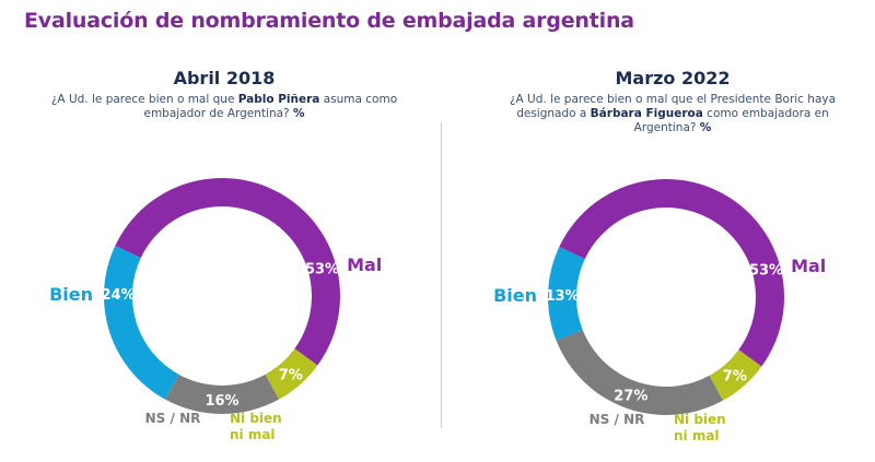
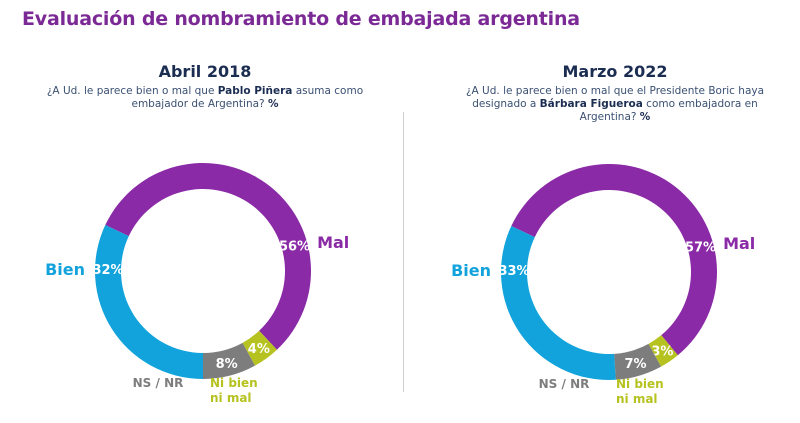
Abril 2018/Mal: 53% -> 56%
Abril 2018/Ni bien ni mal: 7% -> 4%
Abril 2018/NS / NR: 16% -> 8%
Abril 2018/Bien: 24% -> 32%
Marzo 2022/Mal: 53% -> 57%
Marzo 2022/Ni bien ni mal: 7% -> 3%
Marzo 2022/NS / NR: 27% -> 7%
Marzo 2022/Bien: 13% -> 33%
